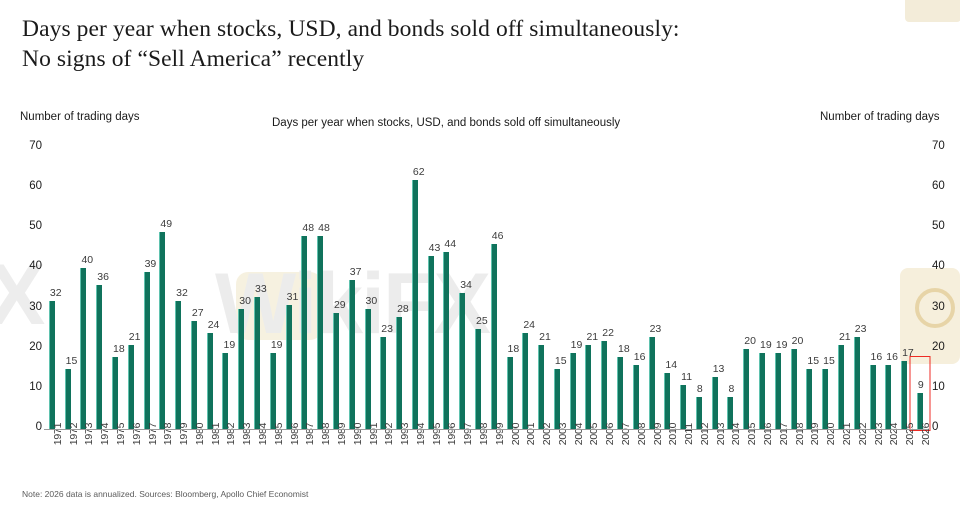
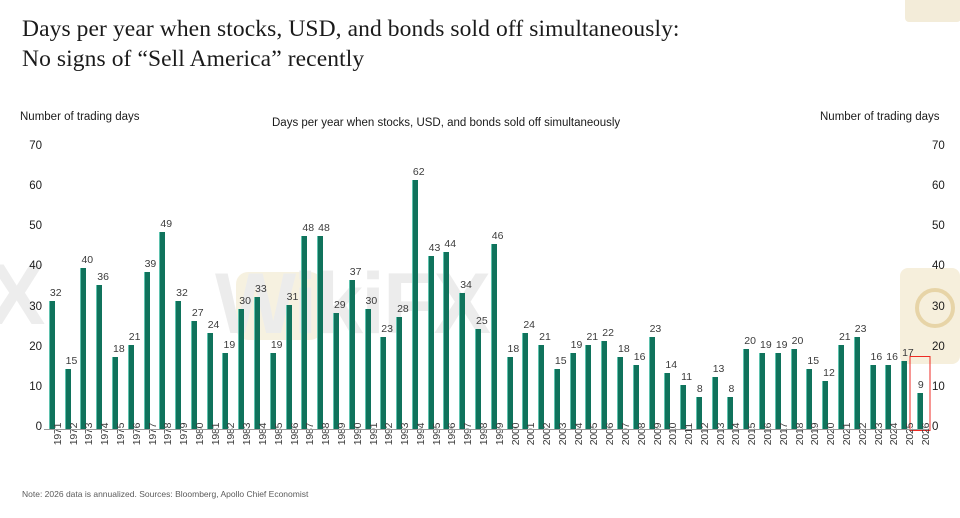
2020: 15 -> 12
